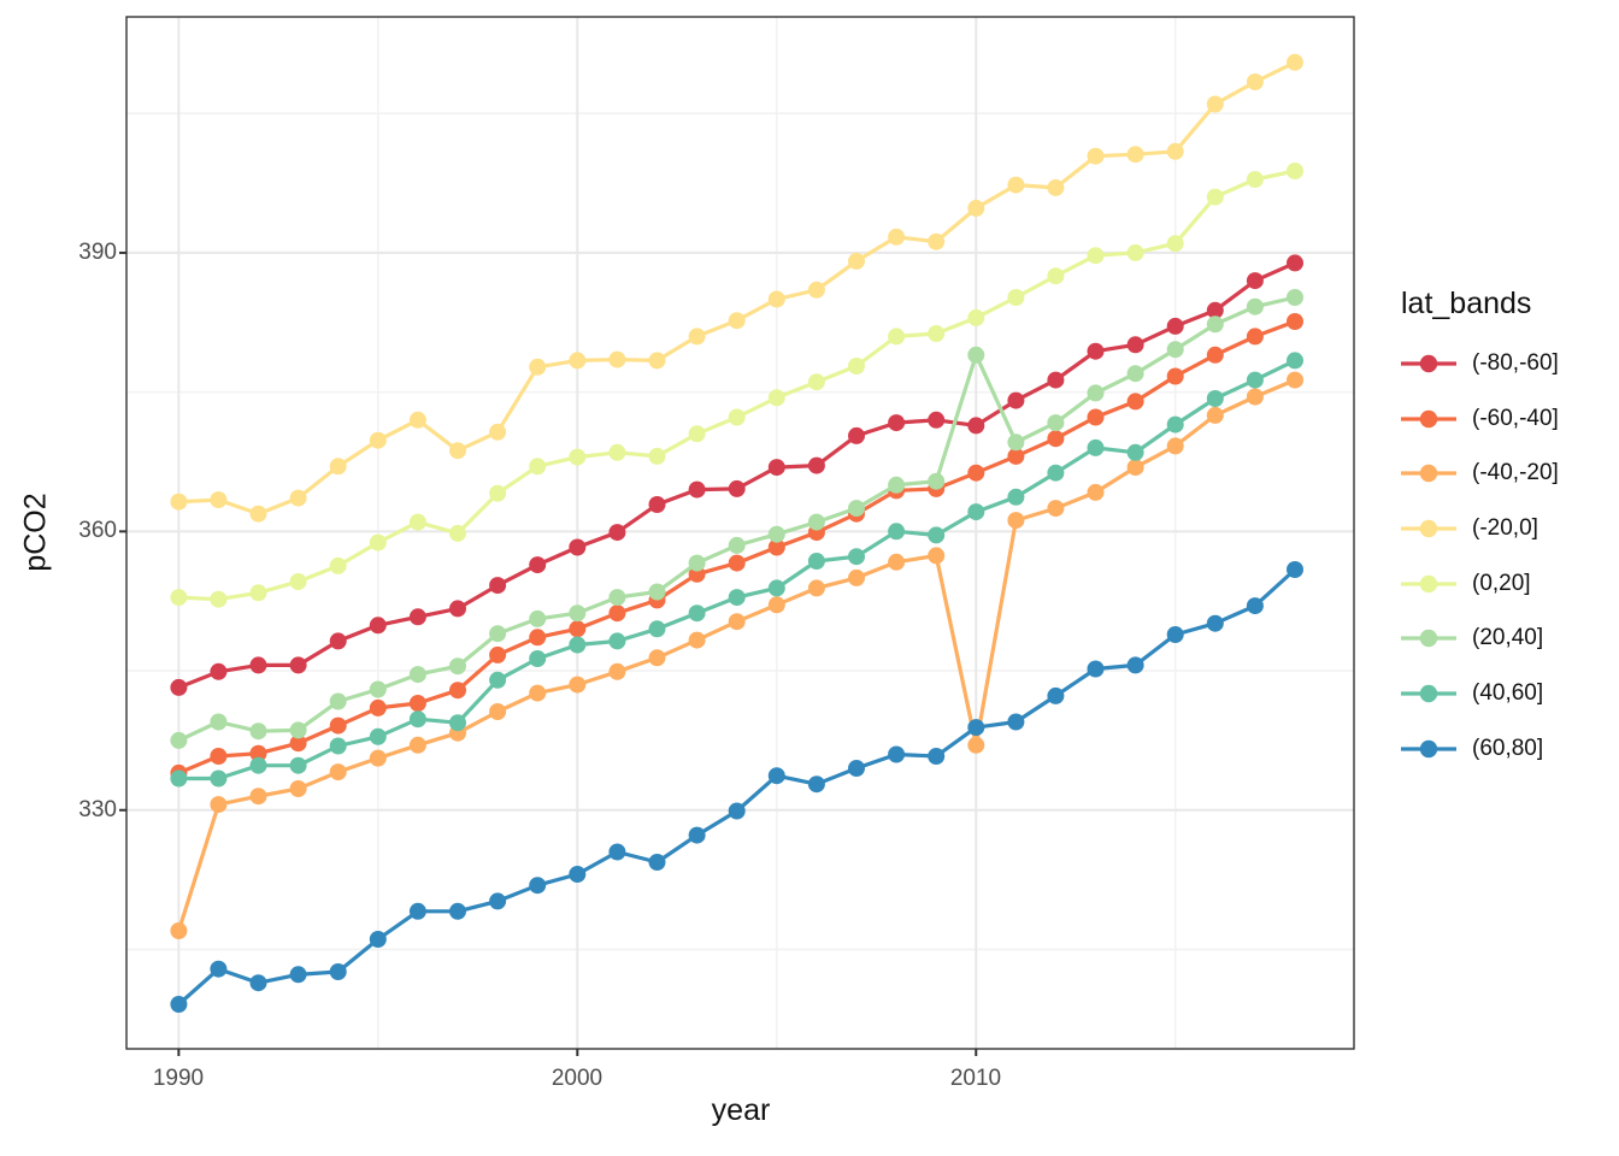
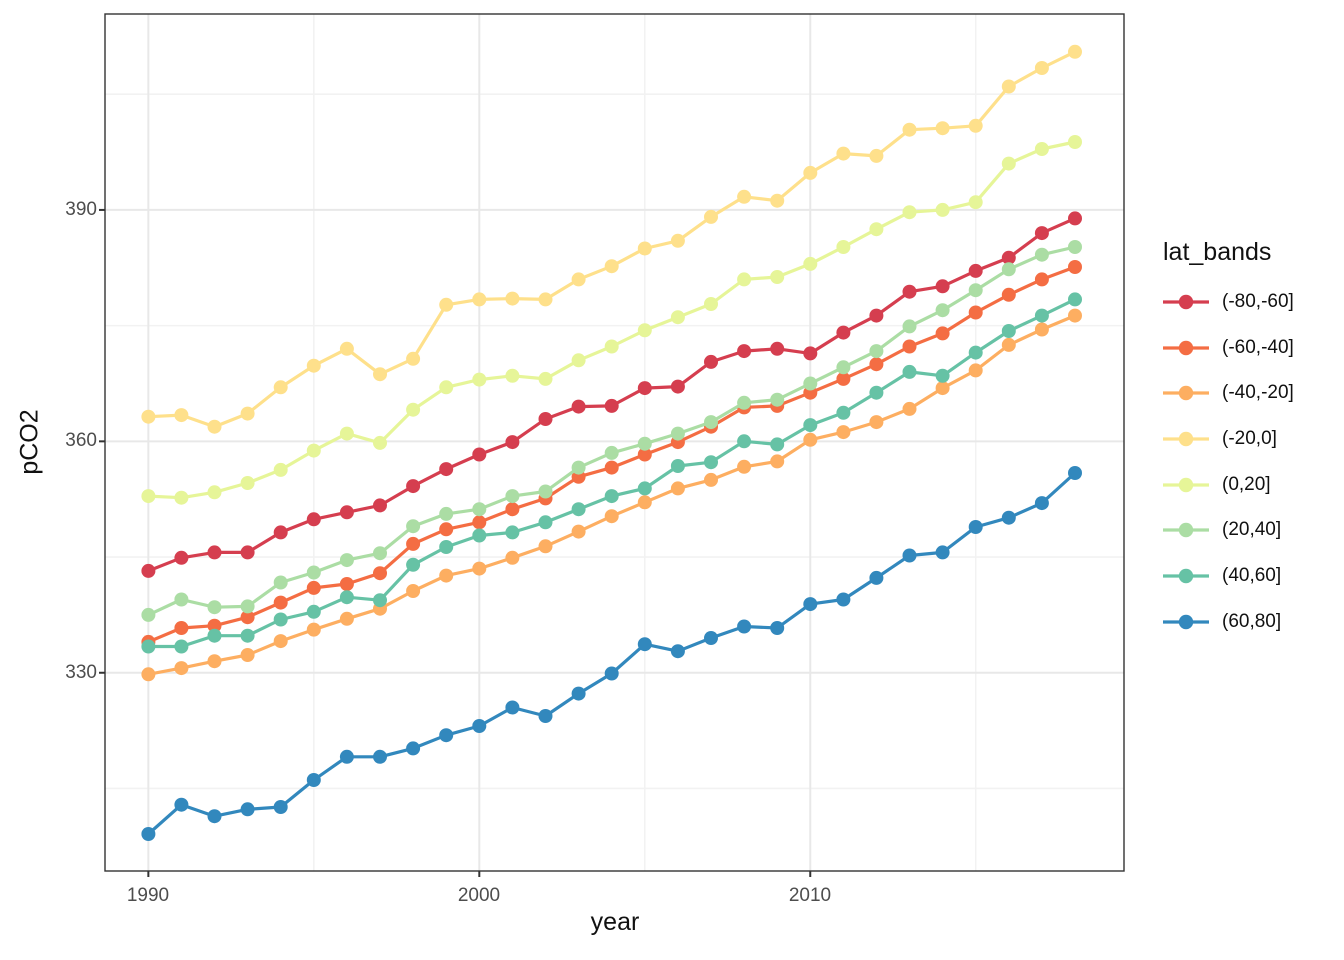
(-40,-20]/1990: 317 -> 330
(-40,-20]/2010: 337 -> 360
(20,40]/2010: 379 -> 368
